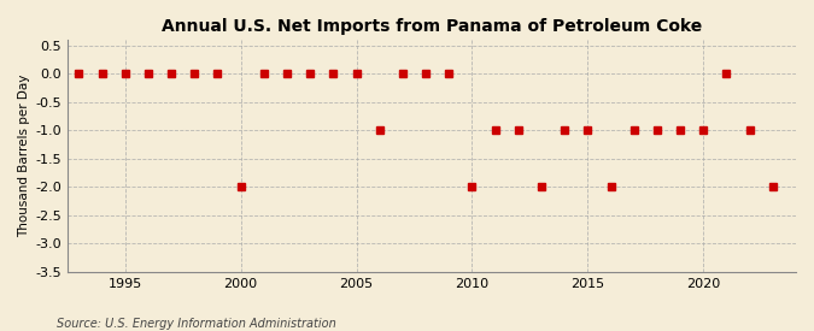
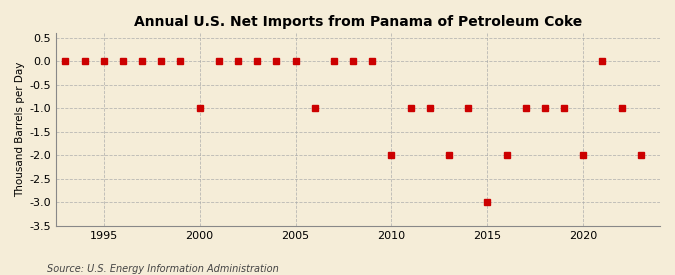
2000: -2 -> -1
2015: -1 -> -3
2020: -1 -> -2
